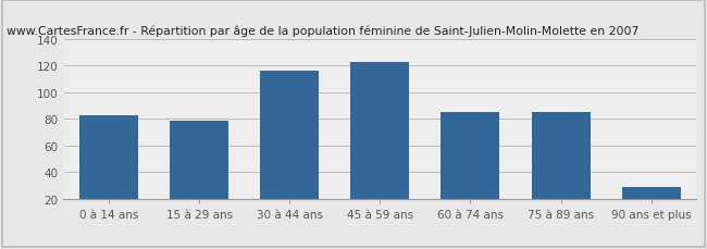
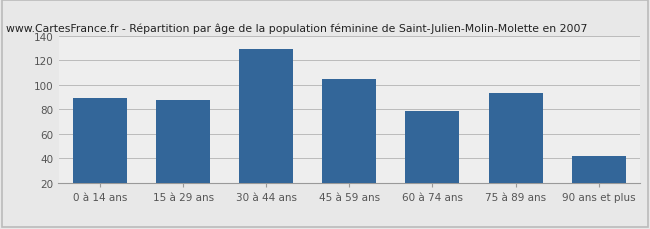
0 à 14 ans: 83 -> 89
15 à 29 ans: 79 -> 88
30 à 44 ans: 116 -> 129
45 à 59 ans: 123 -> 105
60 à 74 ans: 85 -> 79
75 à 89 ans: 85 -> 93
90 ans et plus: 29 -> 42
